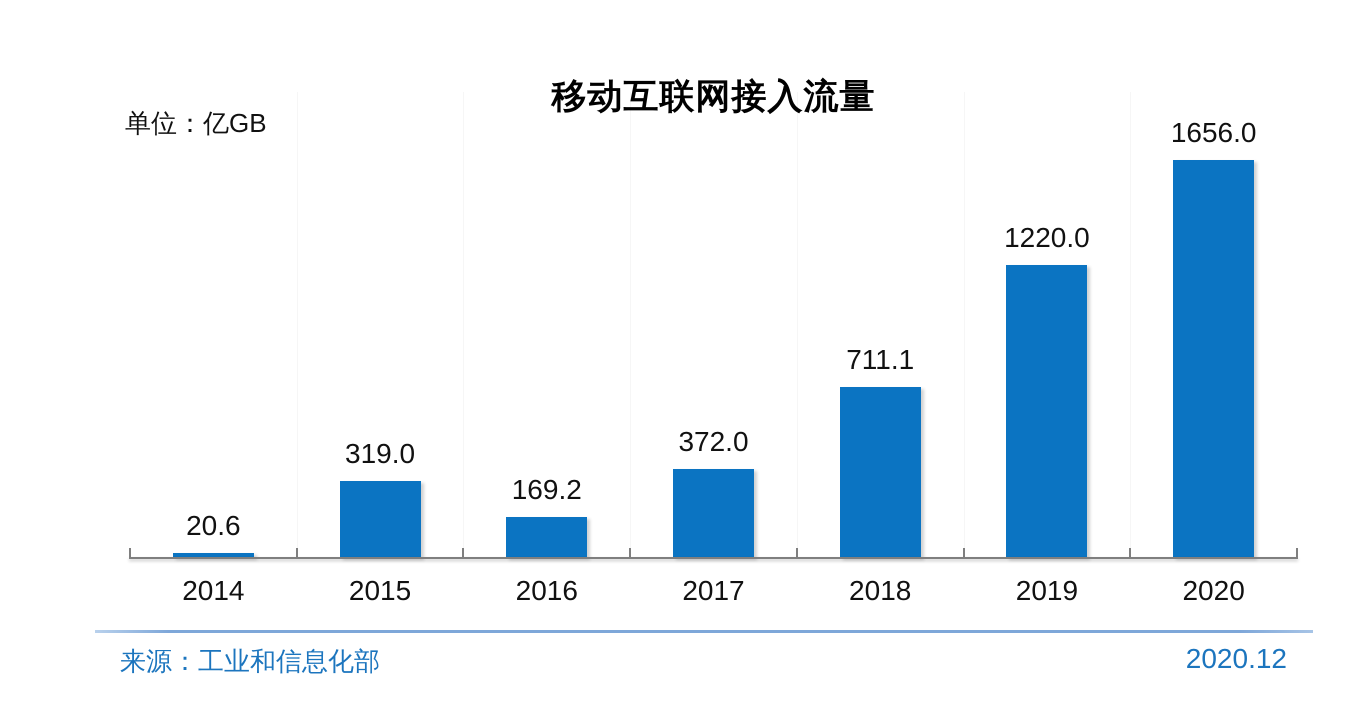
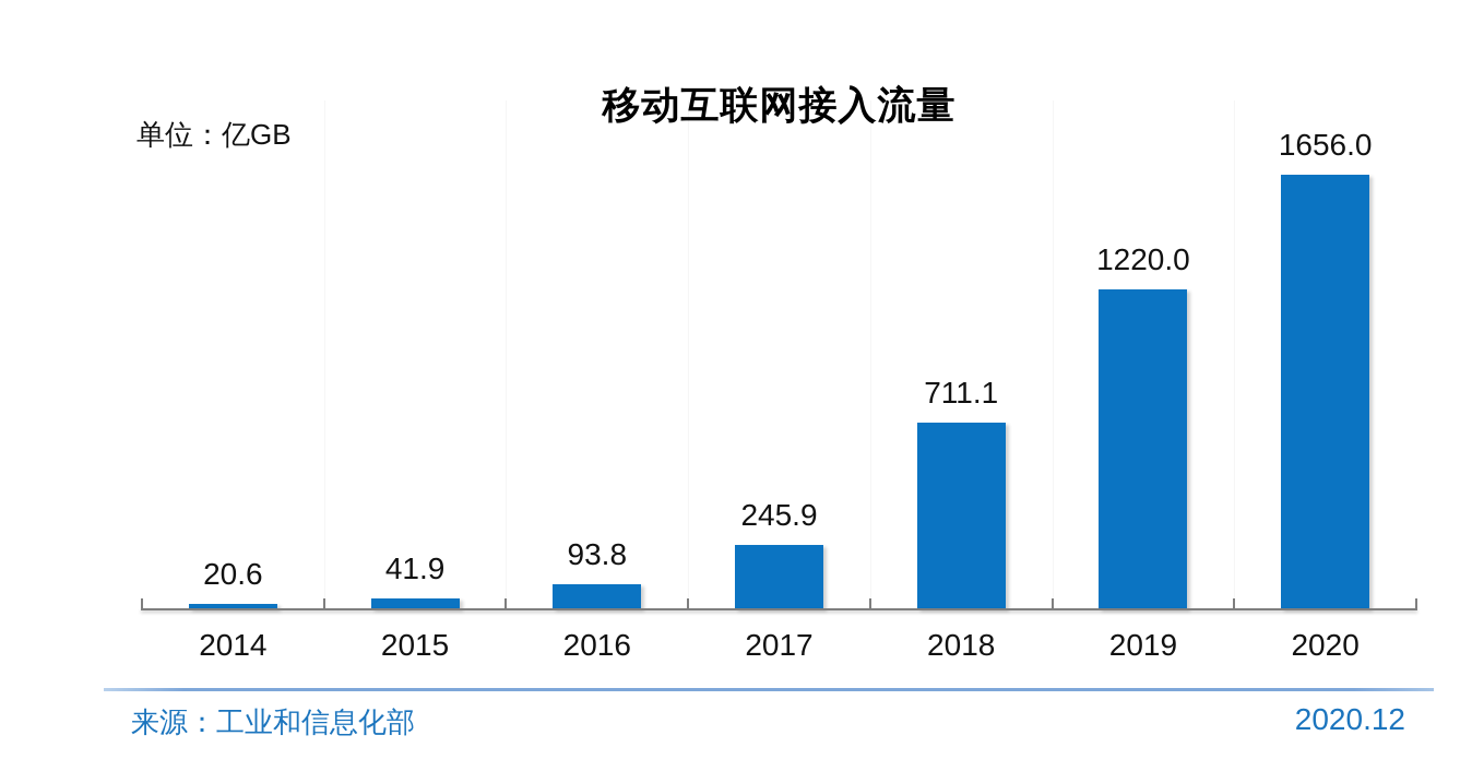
2015: 319.0 -> 41.9
2016: 169.2 -> 93.8
2017: 372.0 -> 245.9
